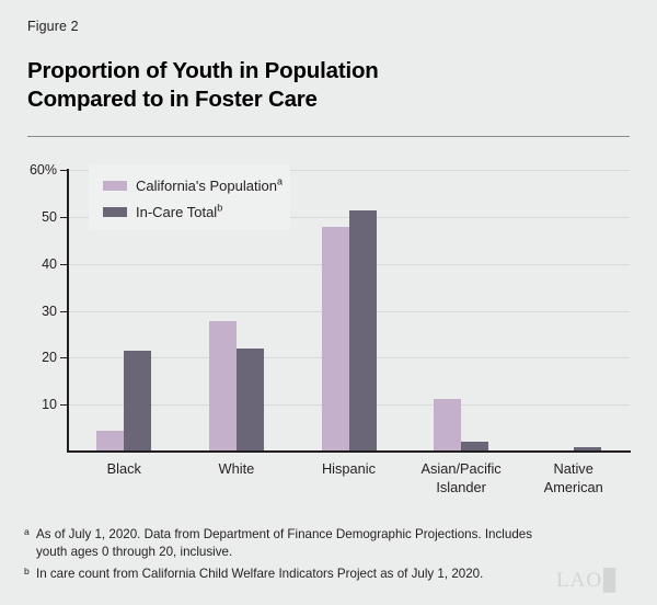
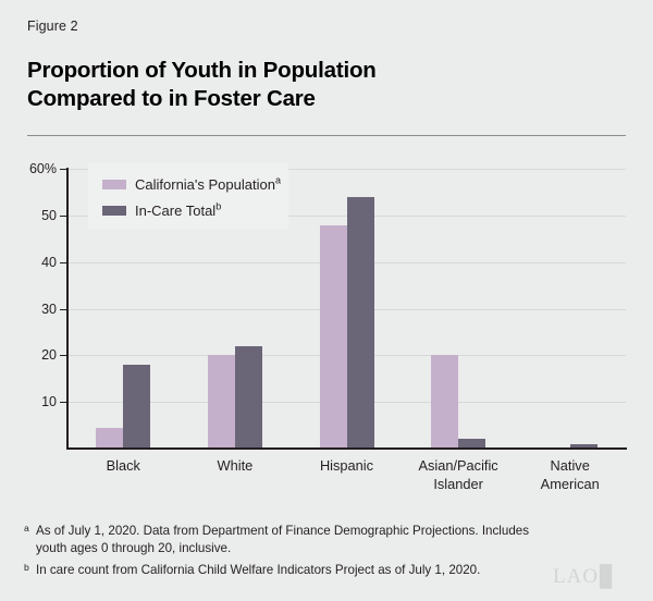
In-Care Total/Black: 22% -> 18%
California's Population/White: 28% -> 20%
In-Care Total/Hispanic: 51% -> 54%
California's Population/Asian/Pacific Islander: 11% -> 20%
